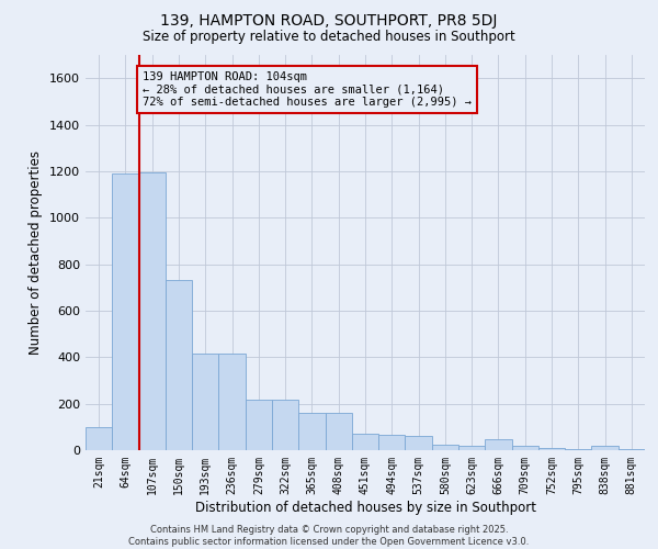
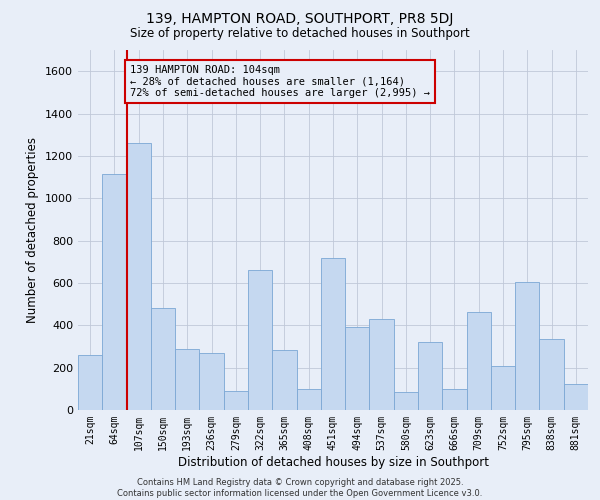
21sqm: 100 -> 260
64sqm: 1190 -> 1115
107sqm: 1195 -> 1260
150sqm: 730 -> 480
193sqm: 415 -> 290
236sqm: 415 -> 270
279sqm: 215 -> 90
322sqm: 215 -> 660
365sqm: 160 -> 285
408sqm: 160 -> 100
451sqm: 70 -> 720
494sqm: 65 -> 390
537sqm: 60 -> 430
580sqm: 25 -> 85
623sqm: 20 -> 320
666sqm: 45 -> 100
709sqm: 20 -> 465
752sqm: 10 -> 210
795sqm: 5 -> 605
838sqm: 20 -> 335
881sqm: 5 -> 125
